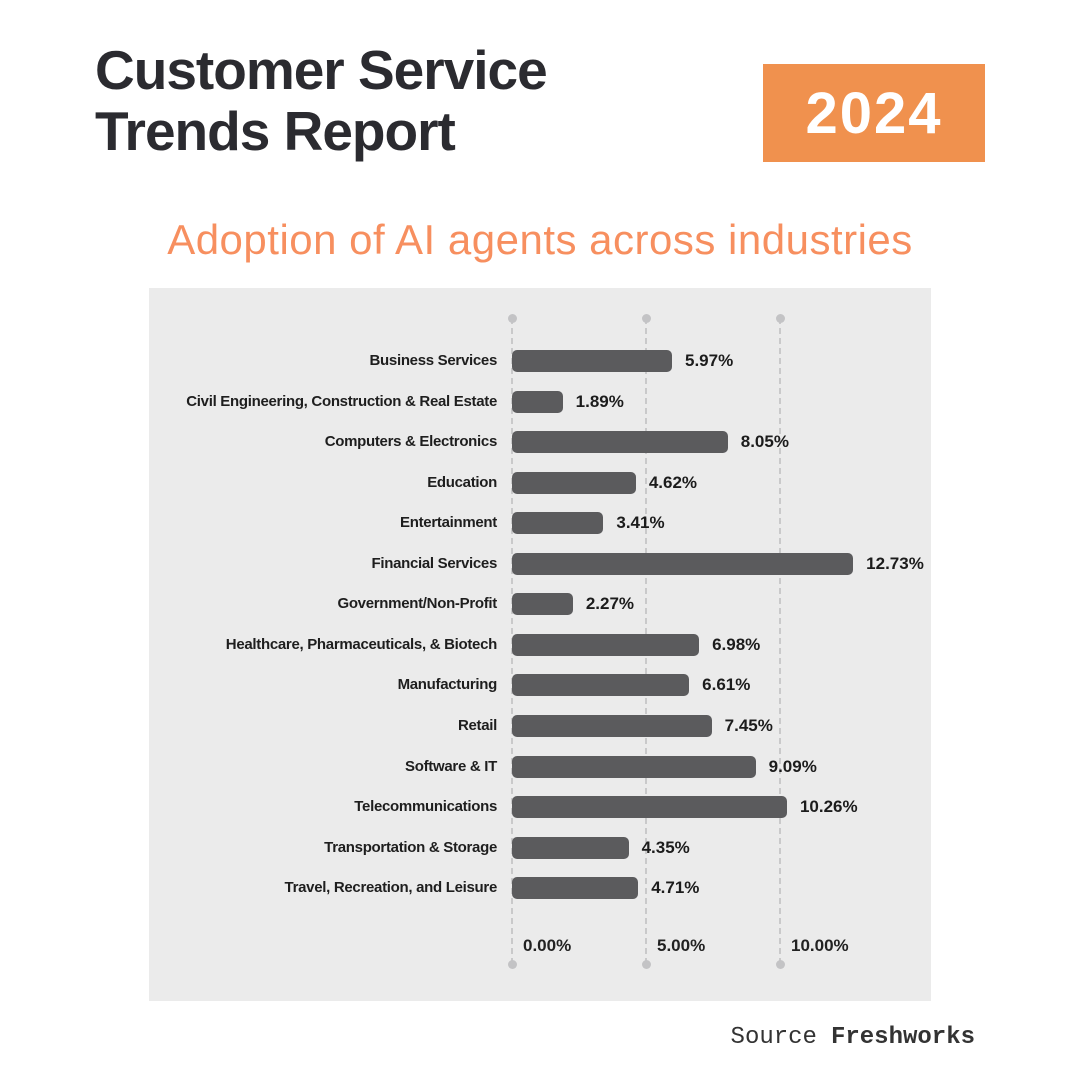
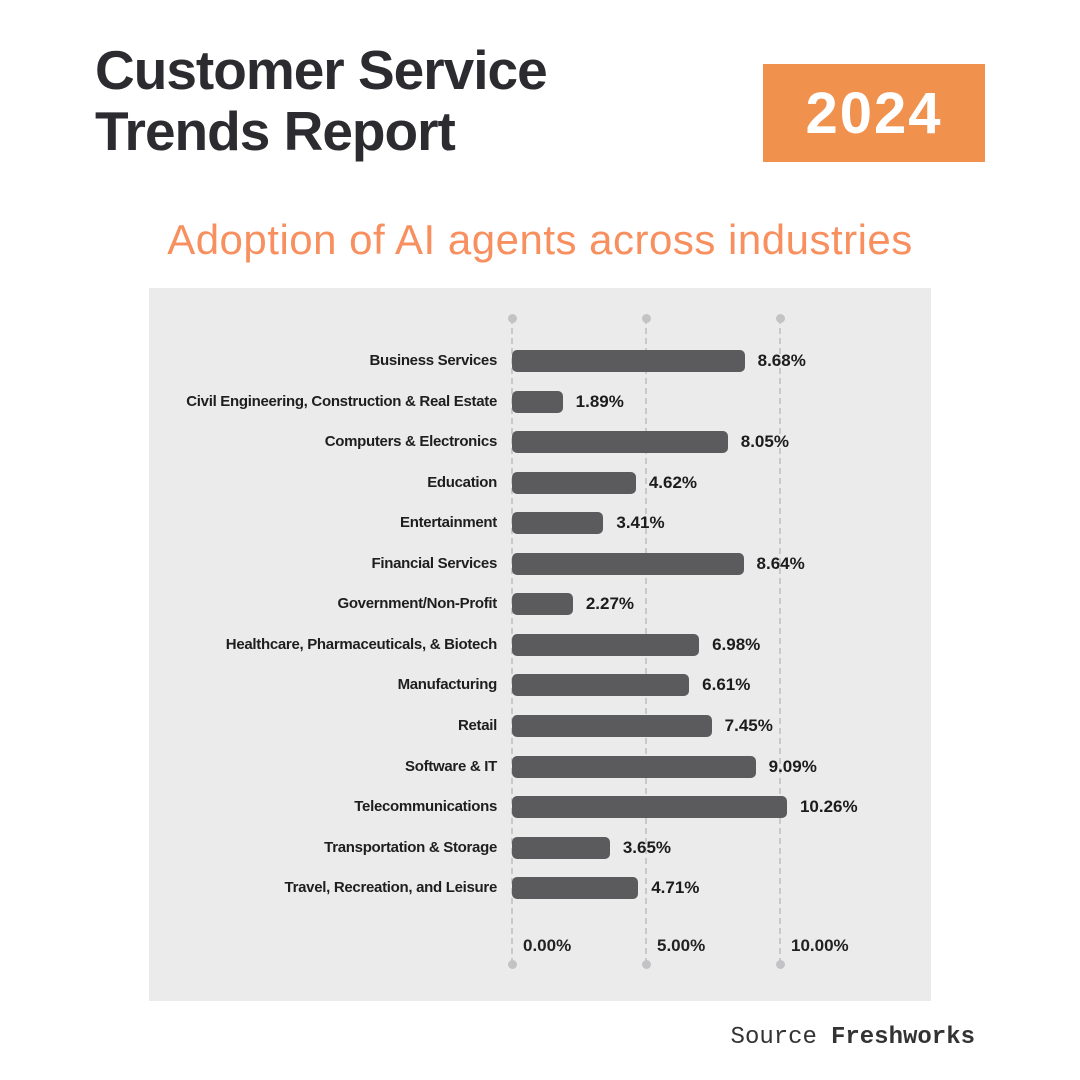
Business Services: 5.97% -> 8.68%
Financial Services: 12.73% -> 8.64%
Transportation & Storage: 4.35% -> 3.65%
